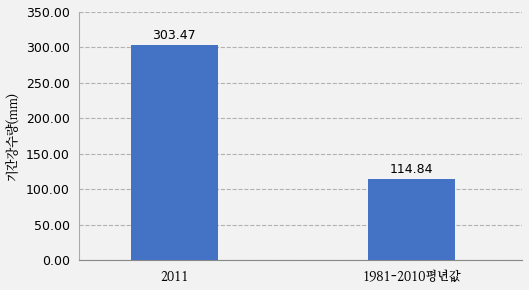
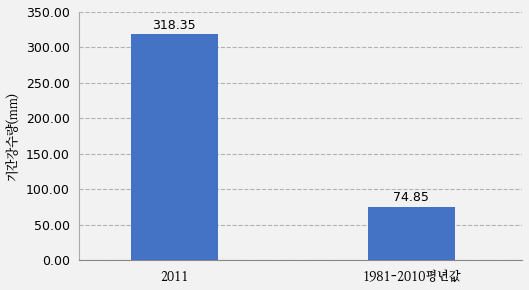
2011: 303.47 -> 318.35
1981-2010평년값: 114.84 -> 74.85
